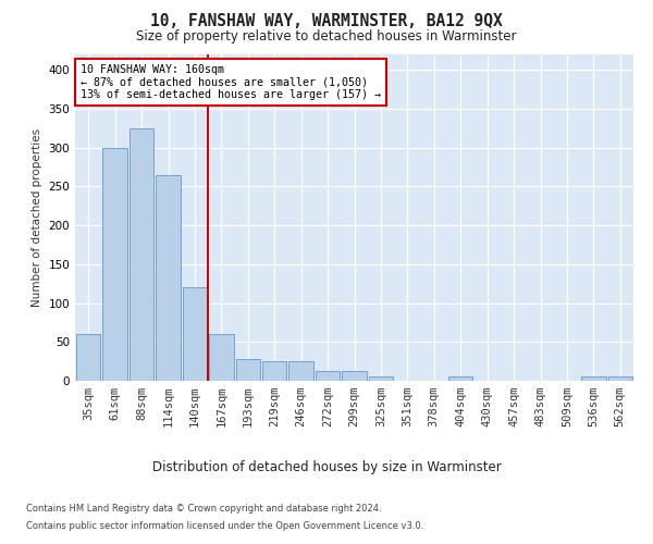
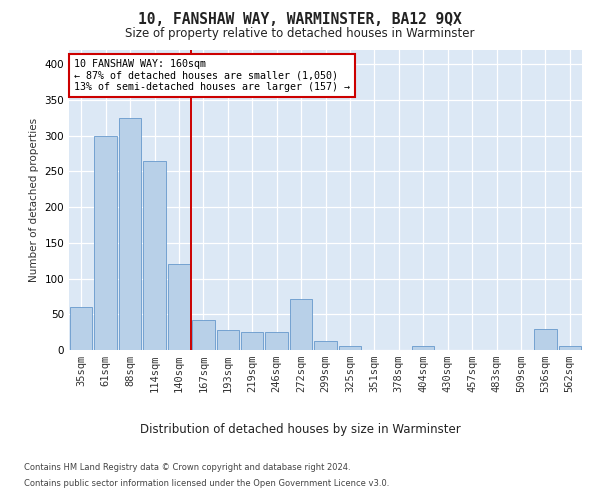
167sqm: 60 -> 42
272sqm: 12 -> 72
536sqm: 5 -> 30
